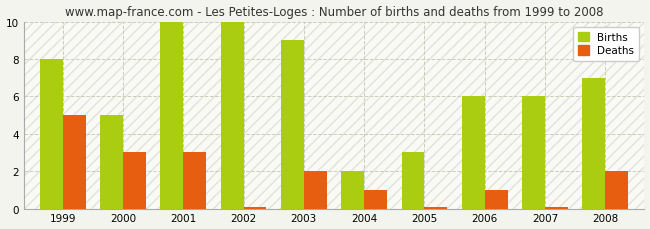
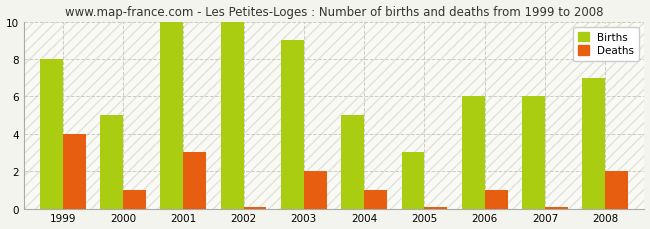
Deaths/1999: 5.0 -> 4.0
Deaths/2000: 3.0 -> 1.0
Births/2004: 2 -> 5
